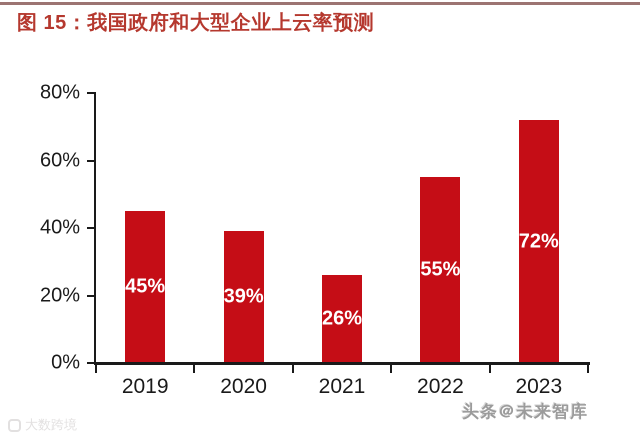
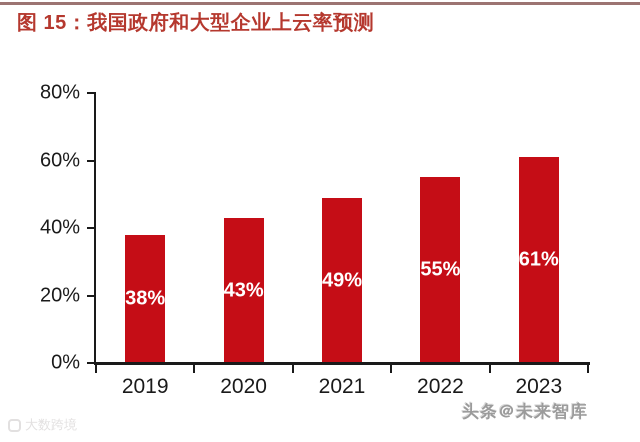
2019: 45% -> 38%
2020: 39% -> 43%
2021: 26% -> 49%
2023: 72% -> 61%
